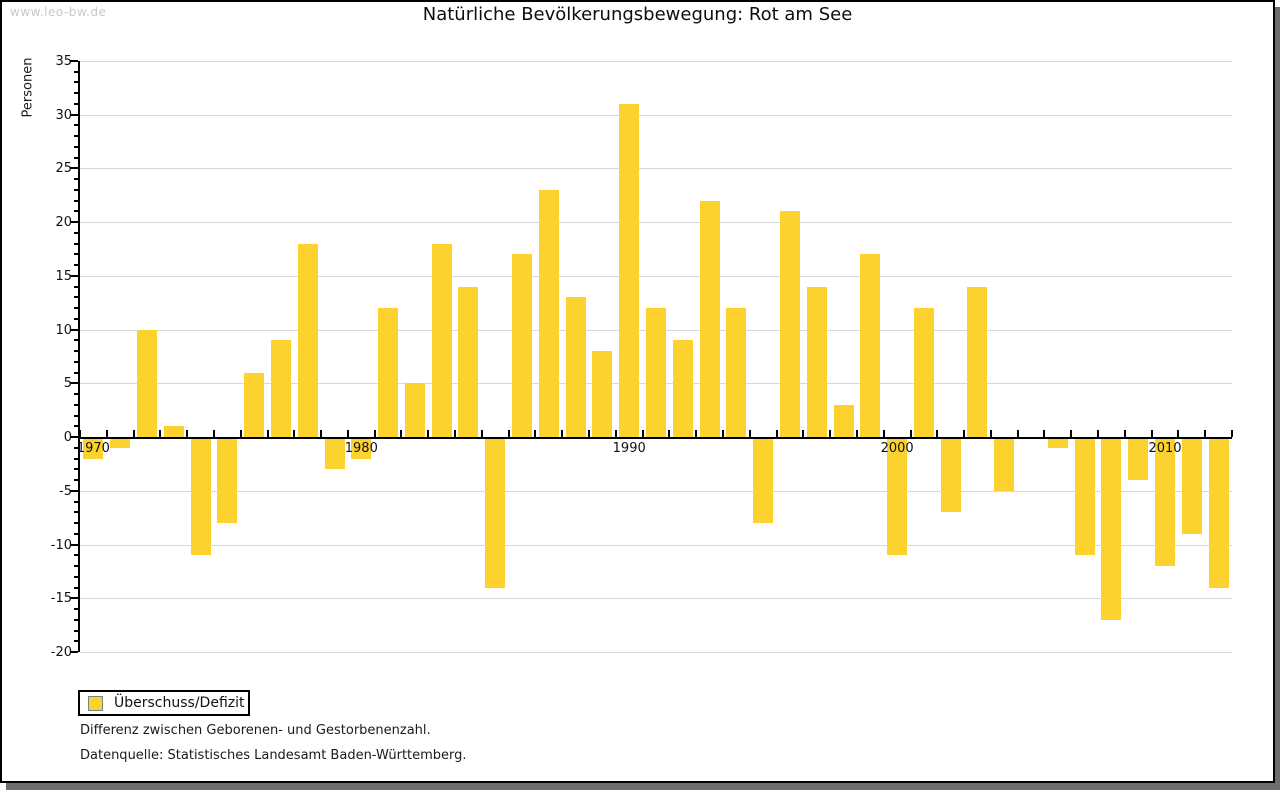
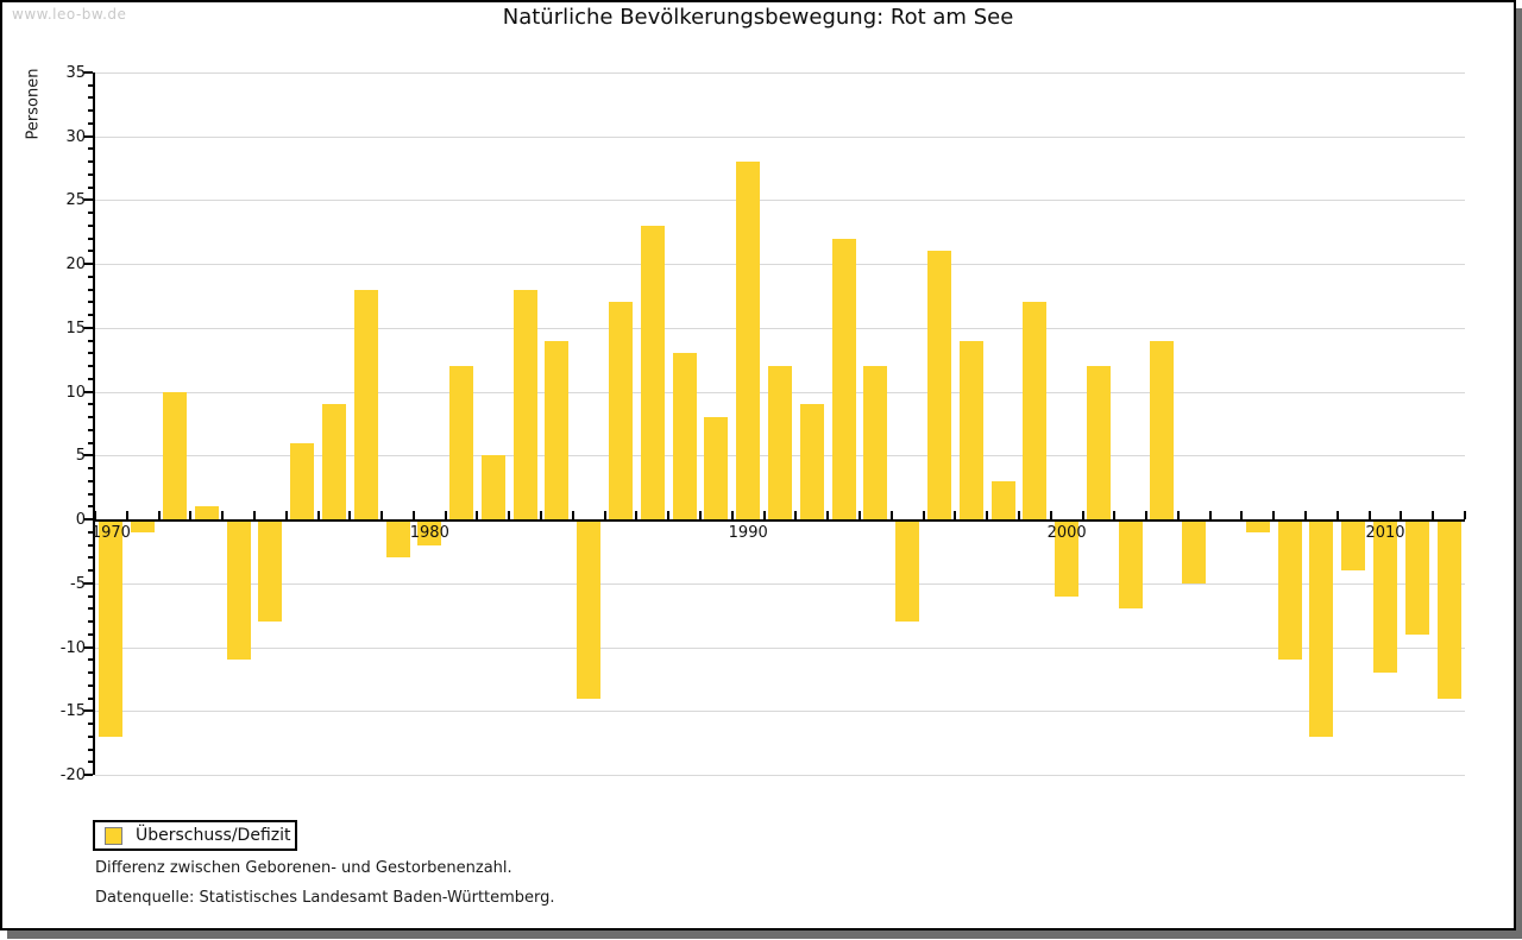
1970: -2 -> -17
1990: 31 -> 28
2000: -11 -> -6
